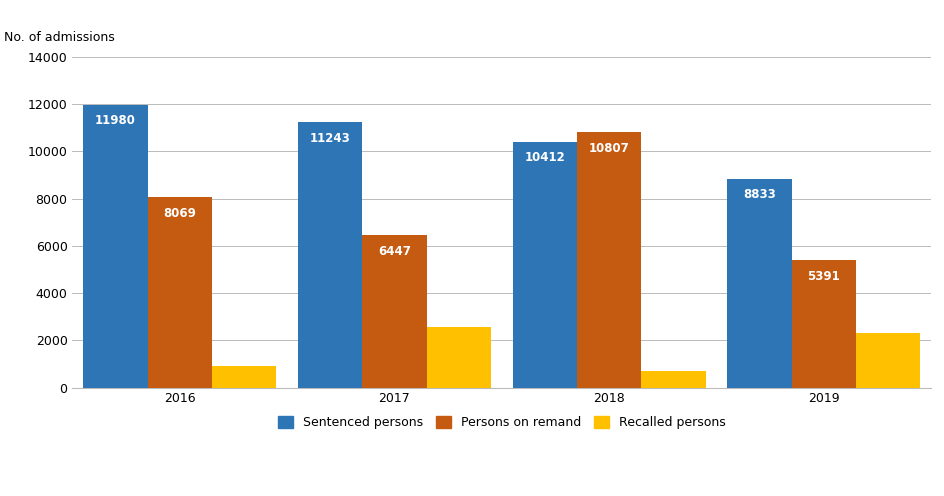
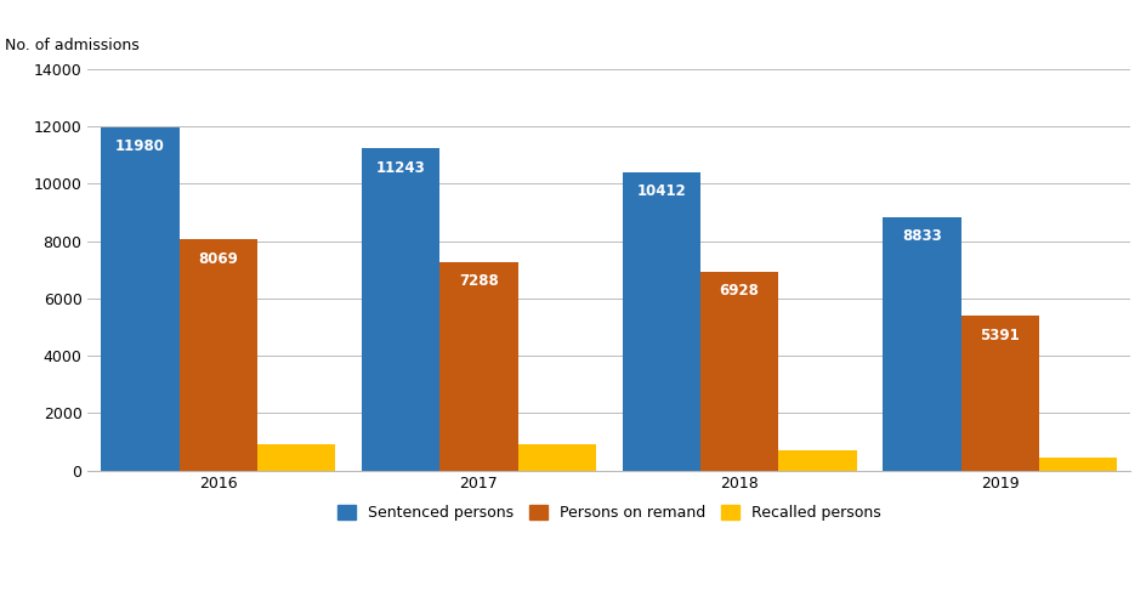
Persons on remand/2017: 6447 -> 7288
Recalled persons/2017: 2550 -> 930
Persons on remand/2018: 10807 -> 6928
Recalled persons/2019: 2300 -> 460
